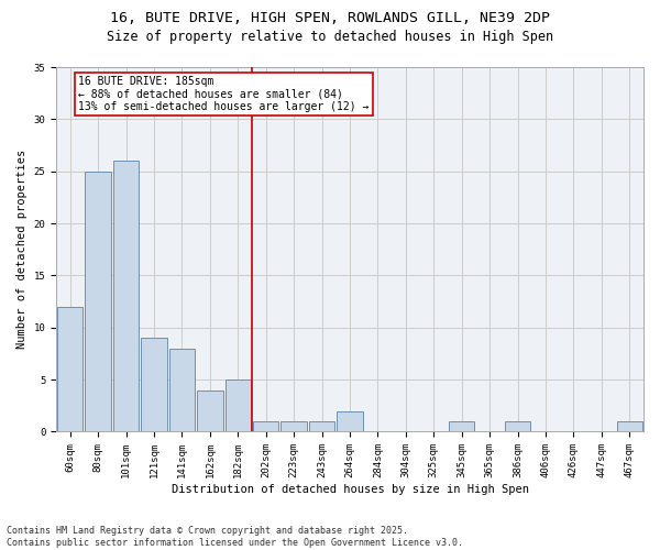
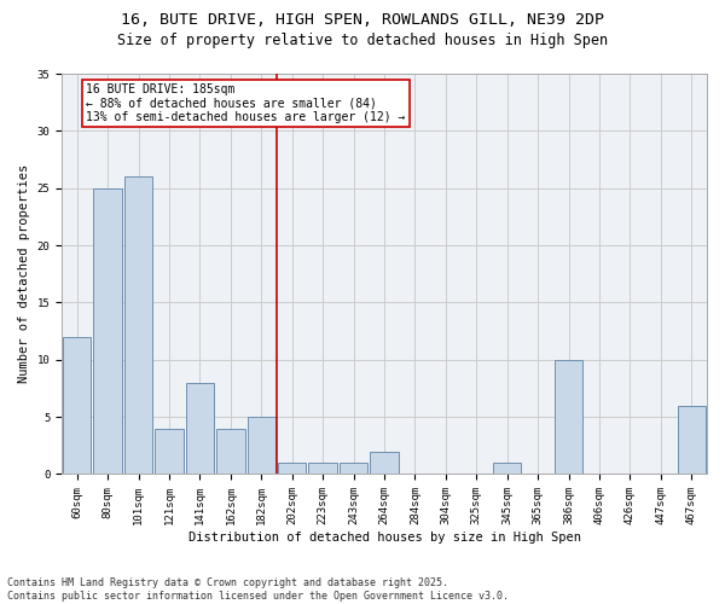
121sqm: 9 -> 4
386sqm: 1 -> 10
467sqm: 1 -> 6
